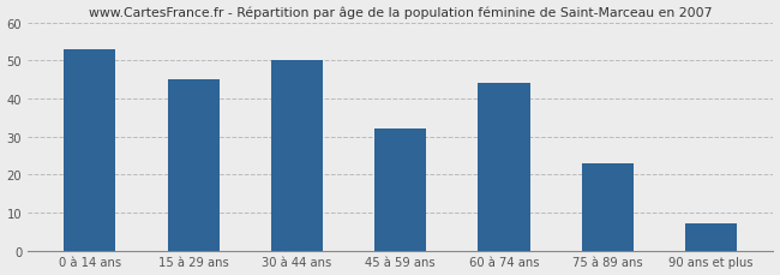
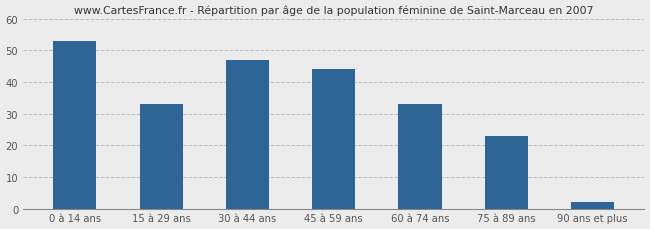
15 à 29 ans: 45 -> 33
30 à 44 ans: 50 -> 47
45 à 59 ans: 32 -> 44
60 à 74 ans: 44 -> 33
90 ans et plus: 7 -> 2
